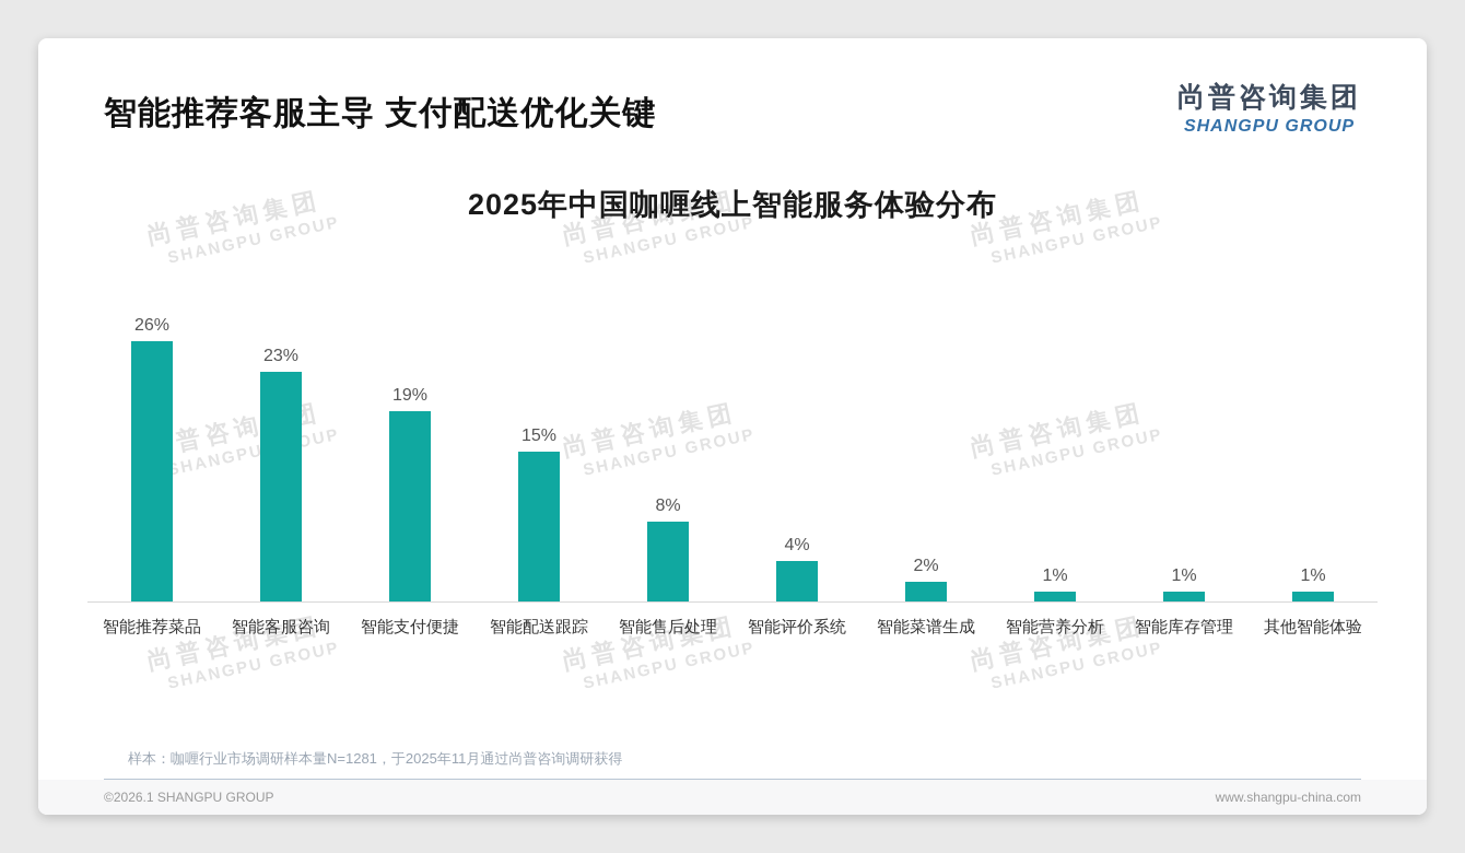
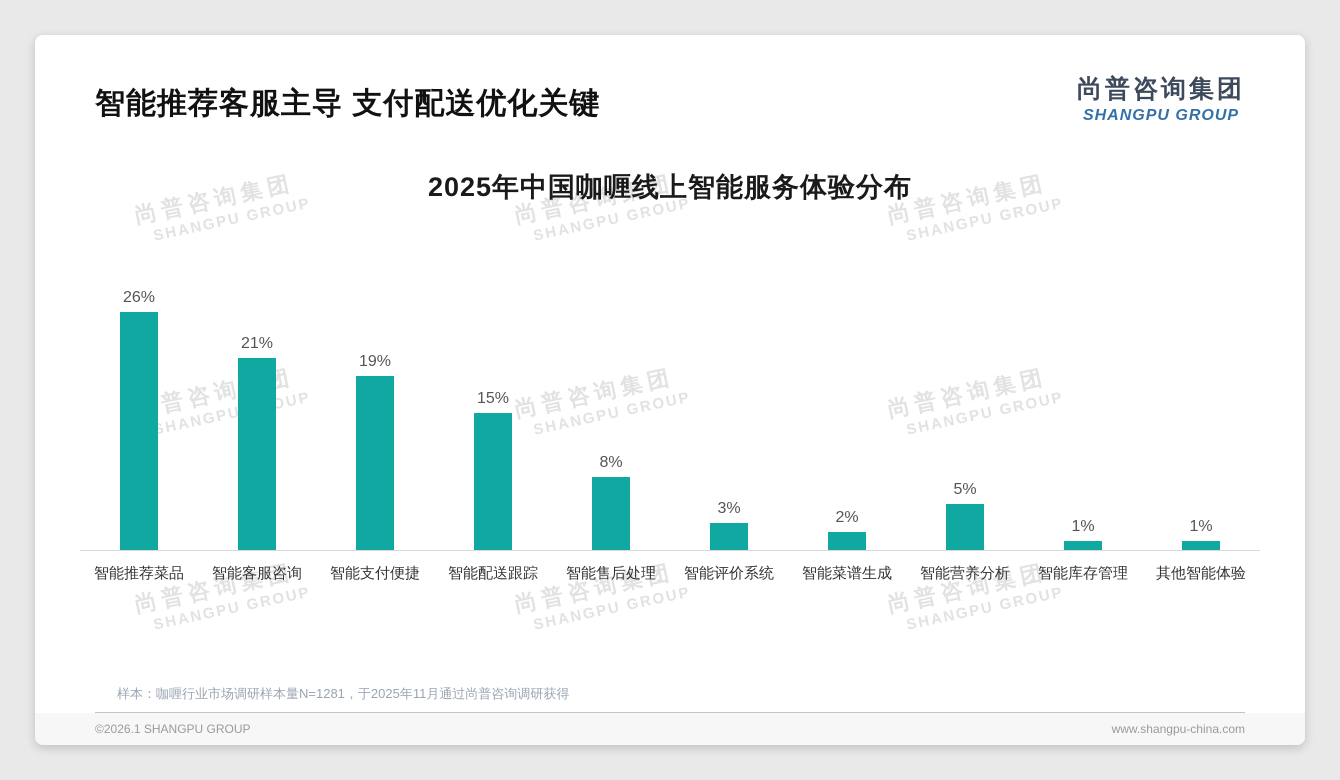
智能客服咨询: 23% -> 21%
智能评价系统: 4% -> 3%
智能营养分析: 1% -> 5%
